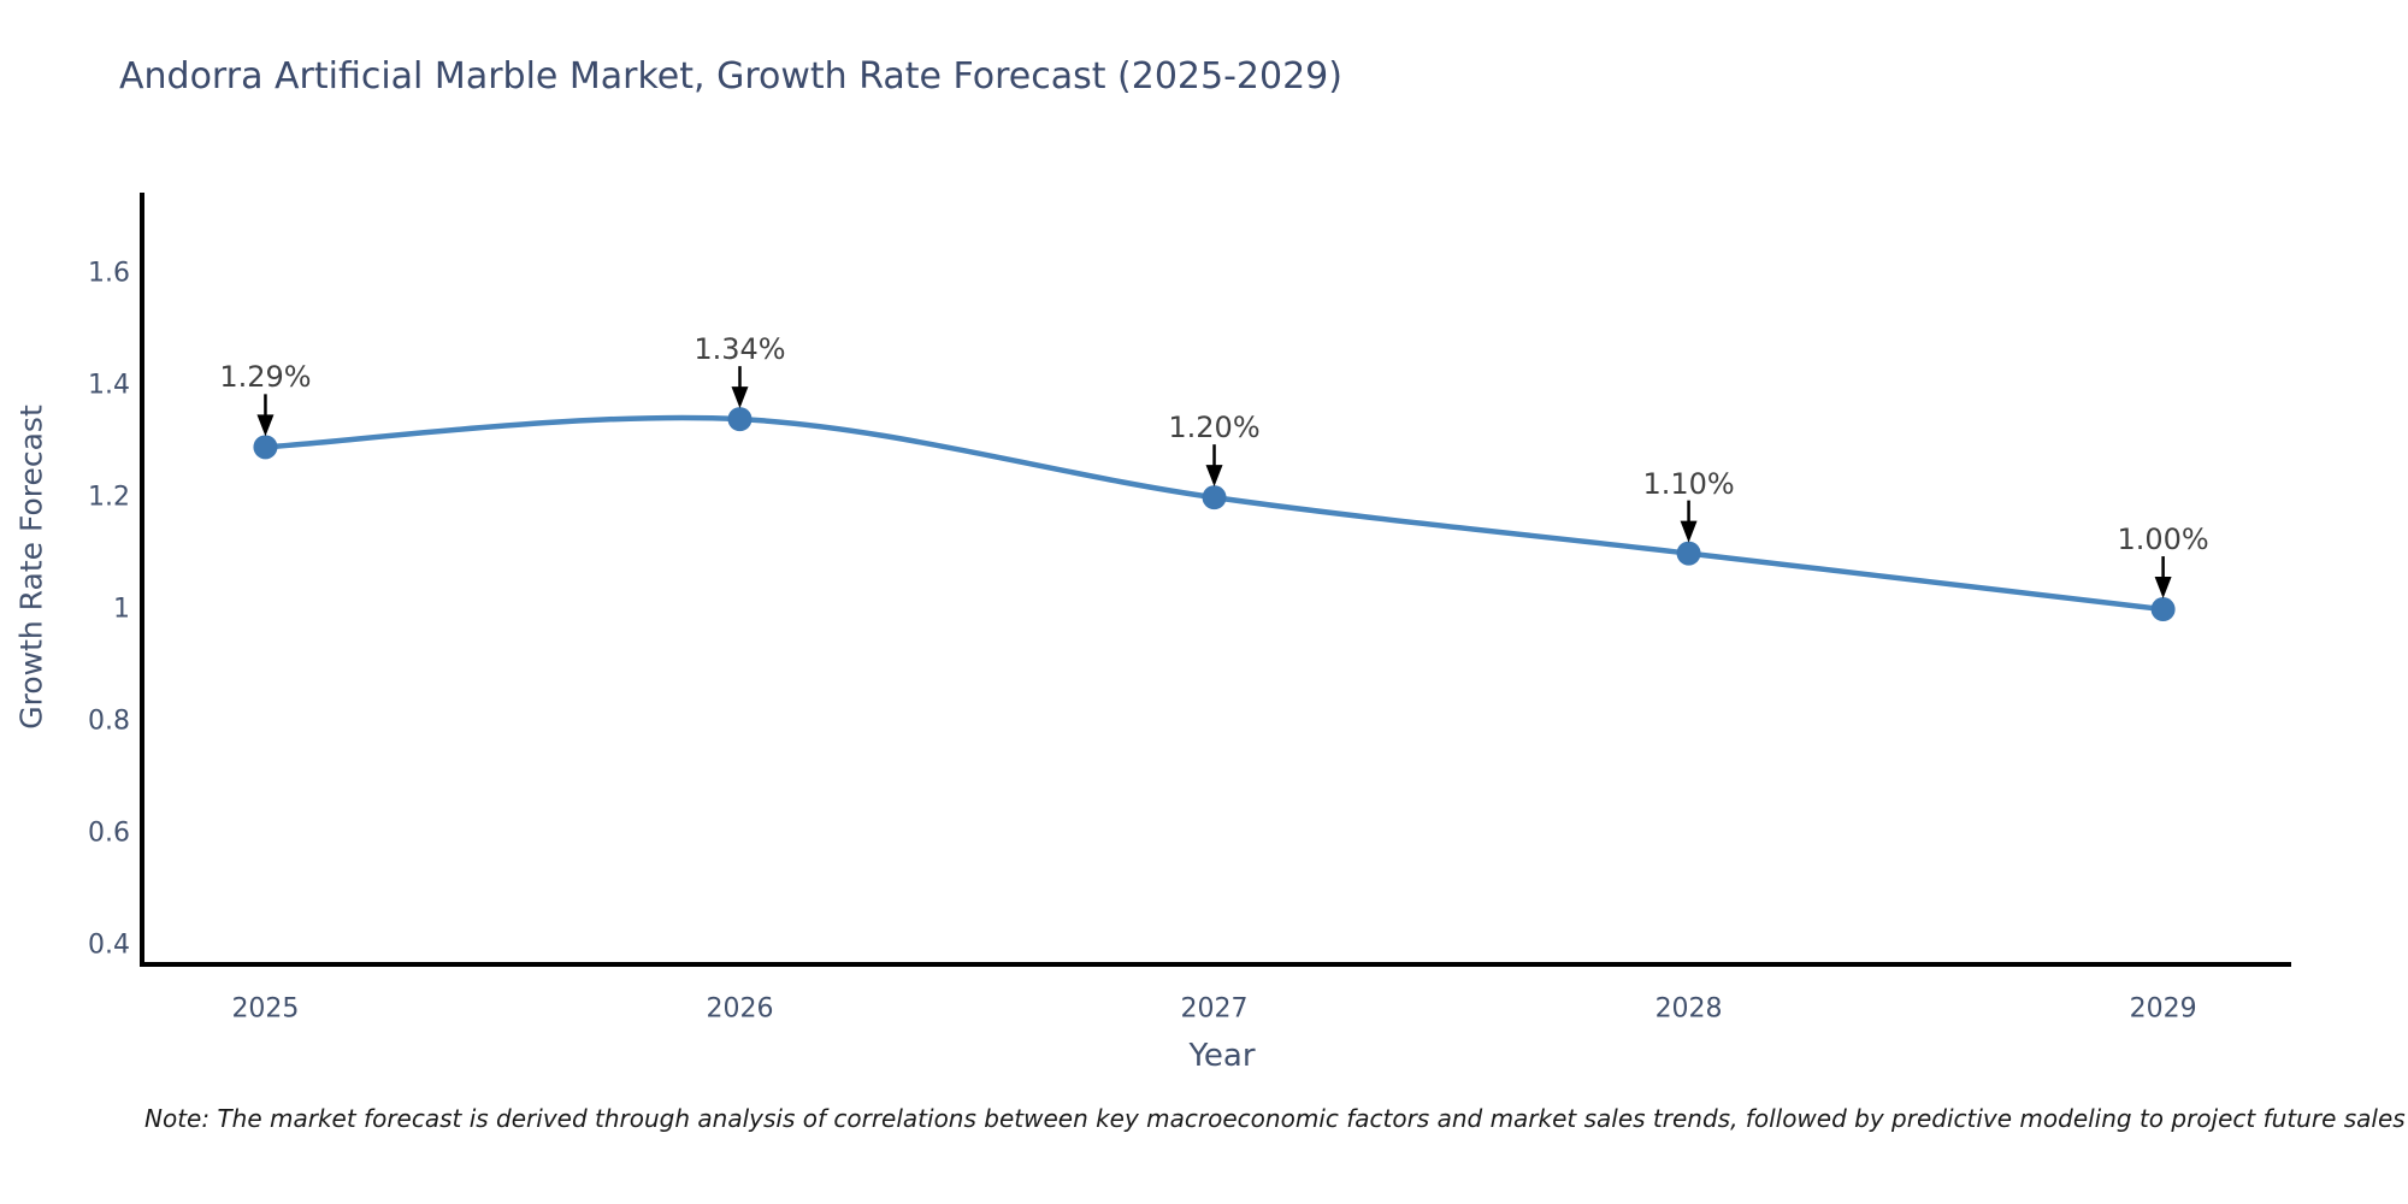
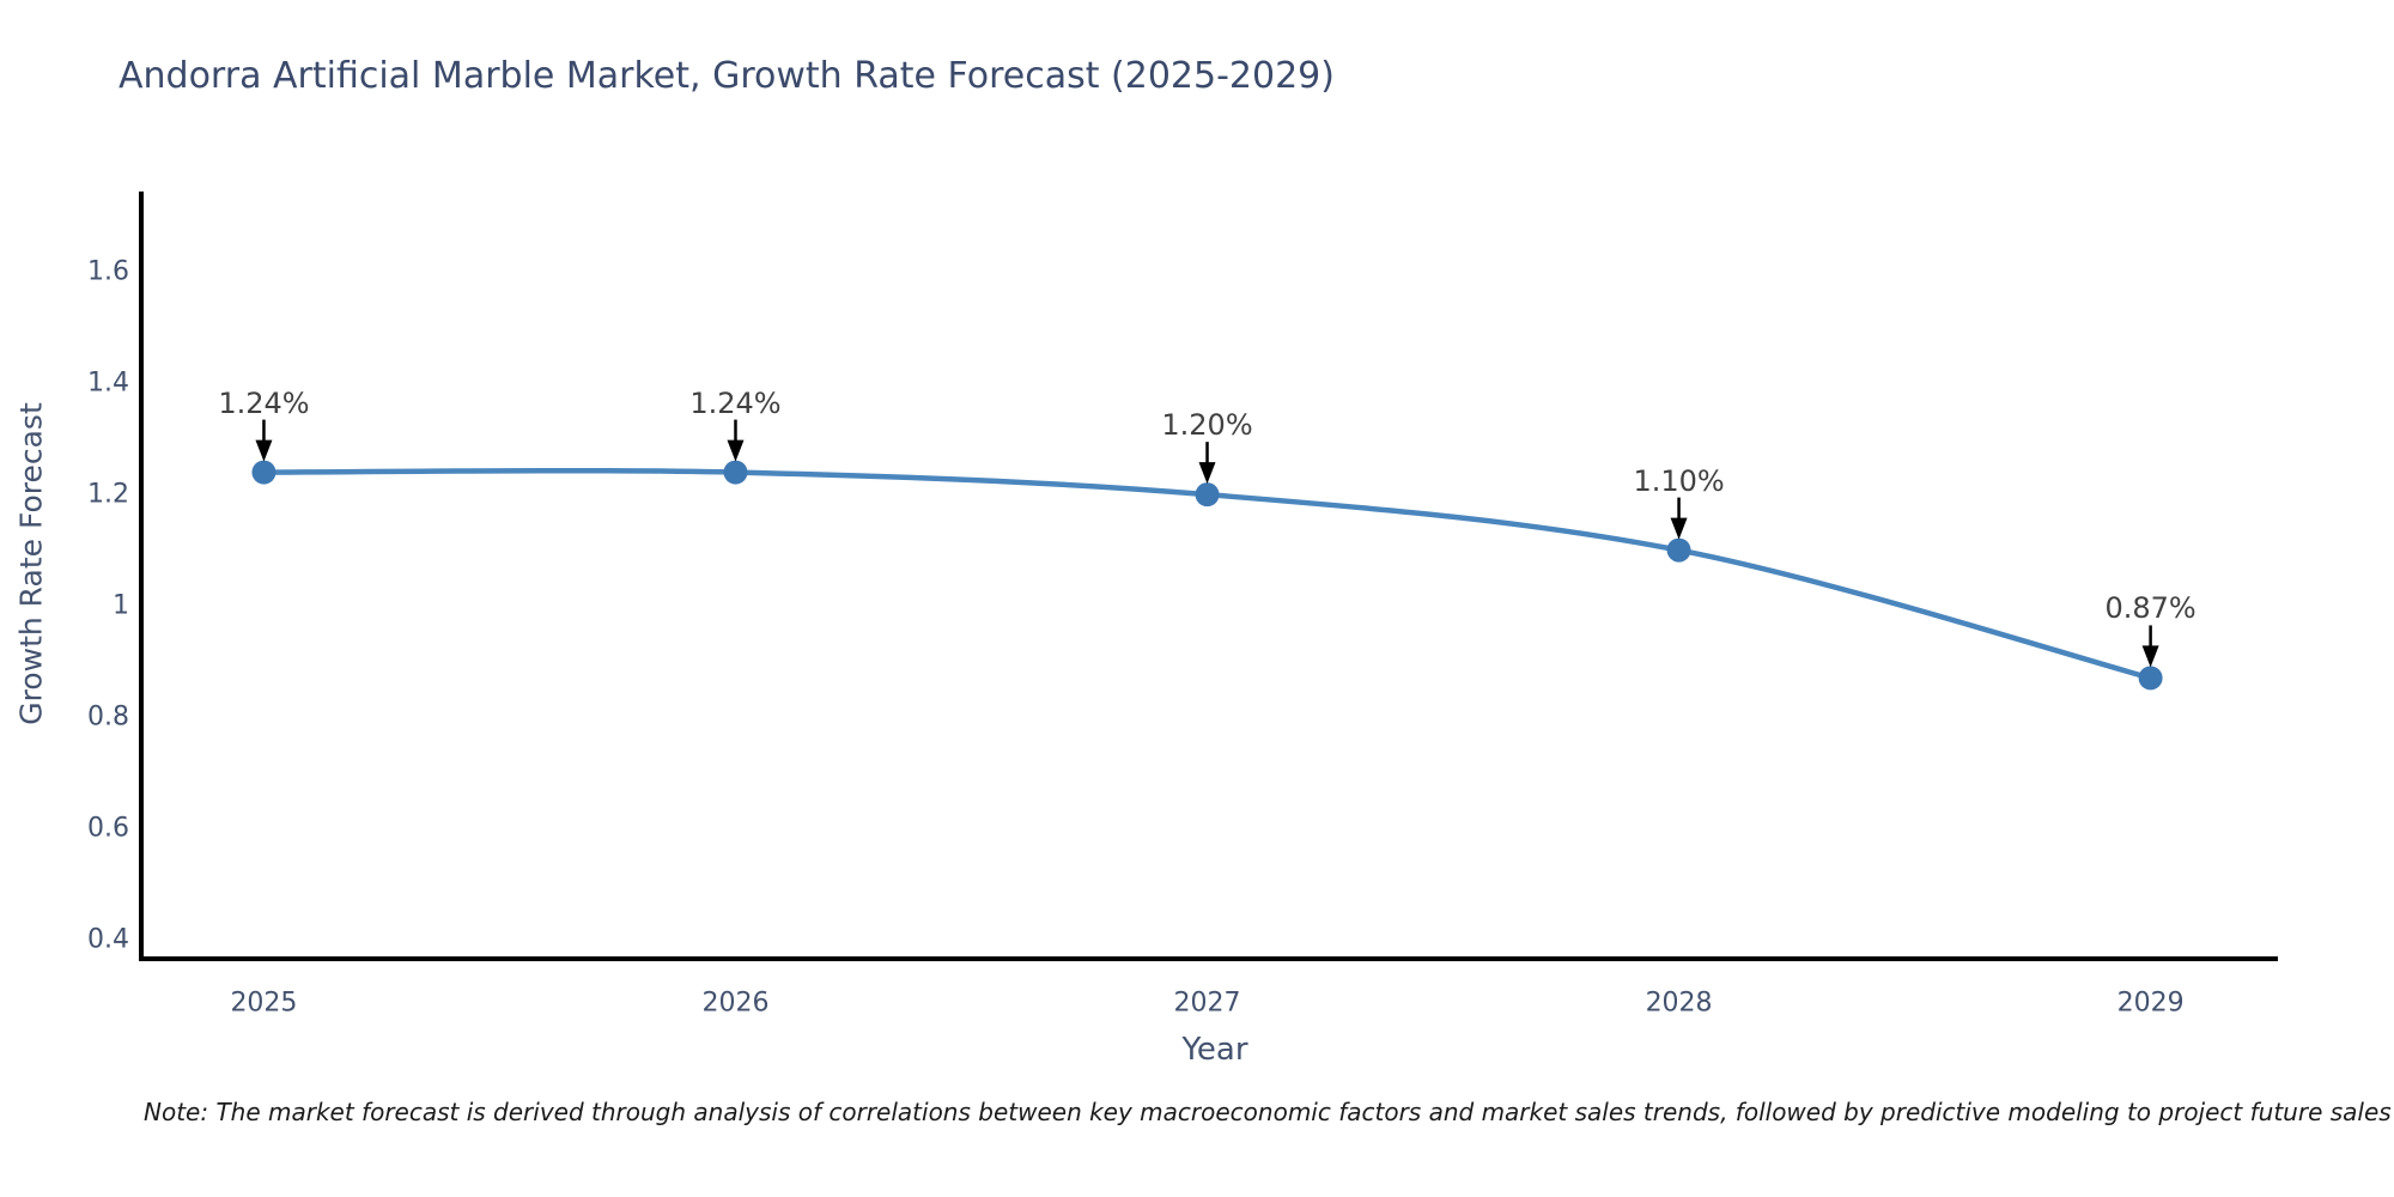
2025: 1.29% -> 1.24%
2026: 1.34% -> 1.24%
2029: 1.00% -> 0.87%
